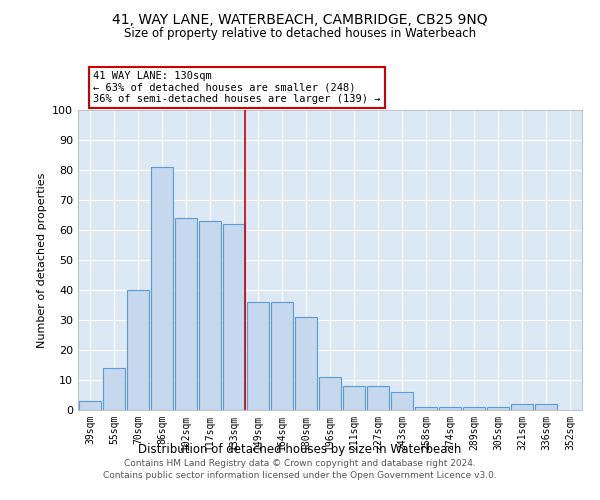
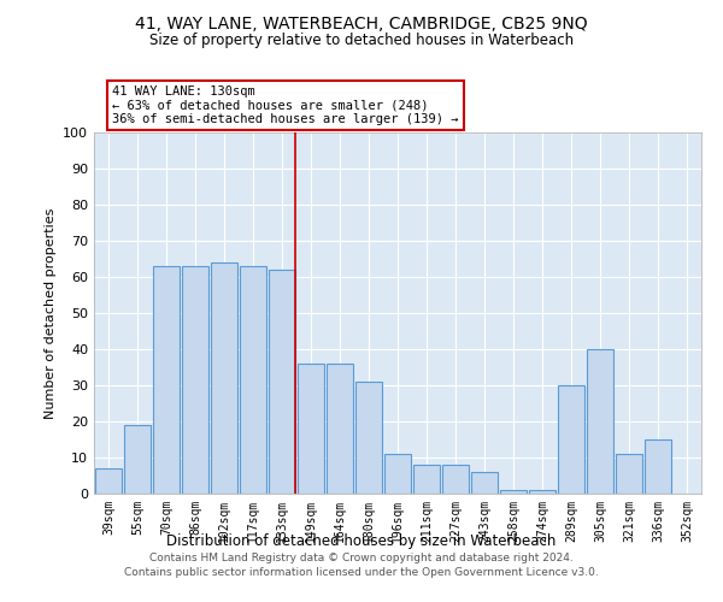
39sqm: 3 -> 7
55sqm: 14 -> 19
70sqm: 40 -> 63
86sqm: 81 -> 63
289sqm: 1 -> 30
305sqm: 1 -> 40
321sqm: 2 -> 11
336sqm: 2 -> 15
